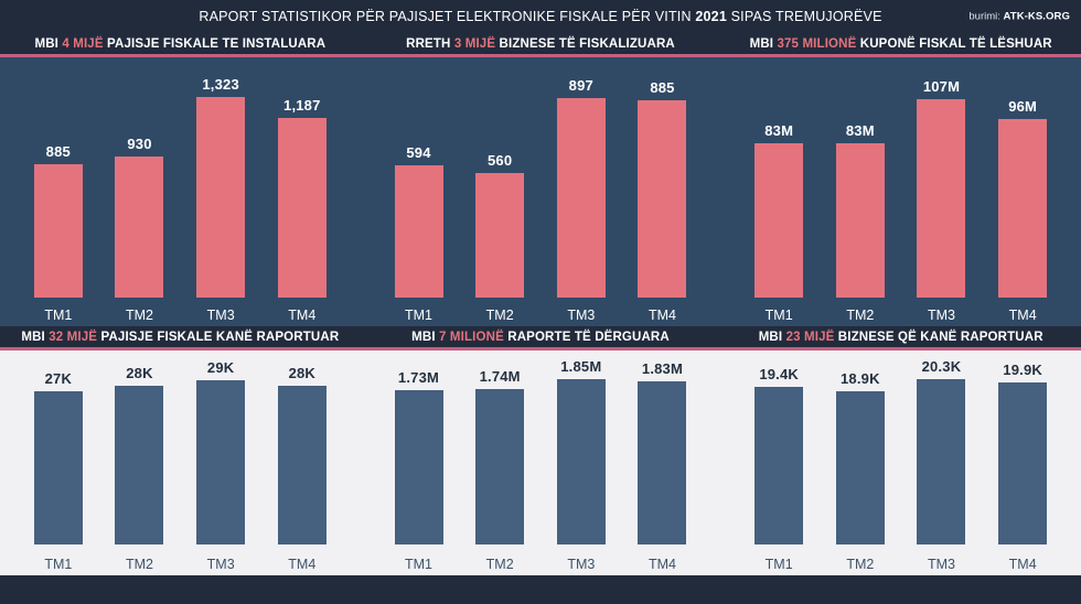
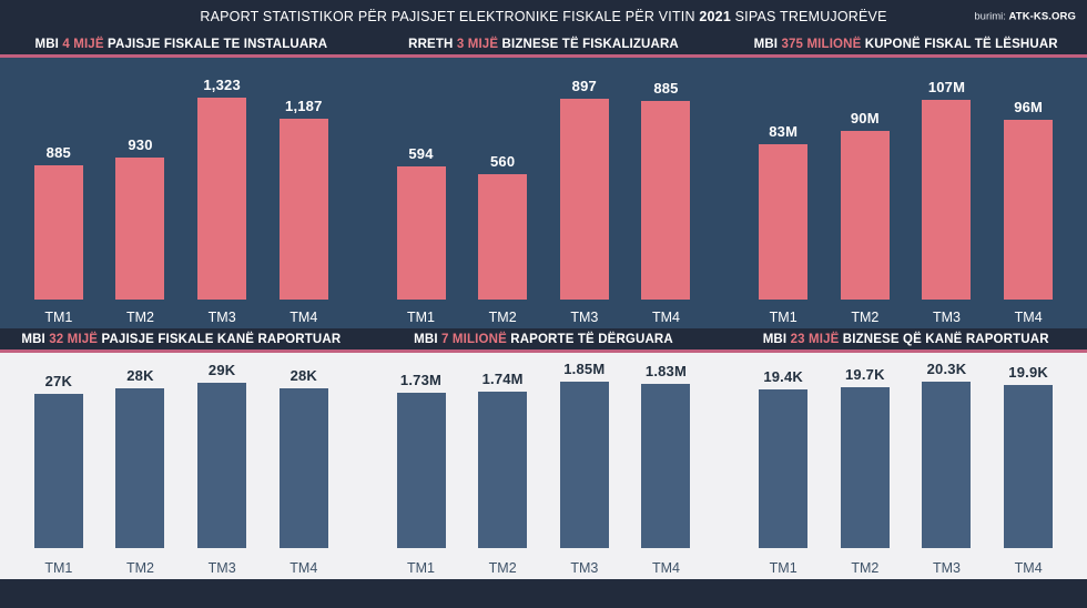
MBI 375 MILIONË KUPONË FISKAL TË LËSHUAR/TM2: 83M -> 90M
MBI 23 MIJË BIZNESE QË KANË RAPORTUAR/TM2: 18.9K -> 19.7K
